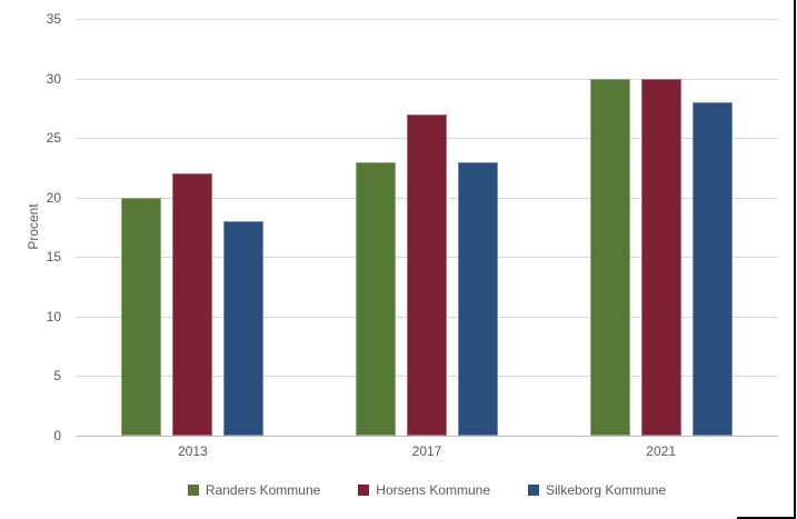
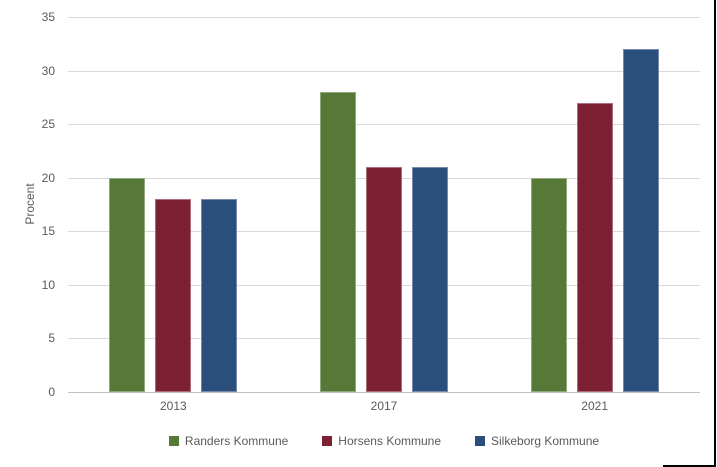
Horsens Kommune/2013: 22 -> 18
Randers Kommune/2017: 23 -> 28
Horsens Kommune/2017: 27 -> 21
Silkeborg Kommune/2017: 23 -> 21
Randers Kommune/2021: 30 -> 20
Horsens Kommune/2021: 30 -> 27
Silkeborg Kommune/2021: 28 -> 32
